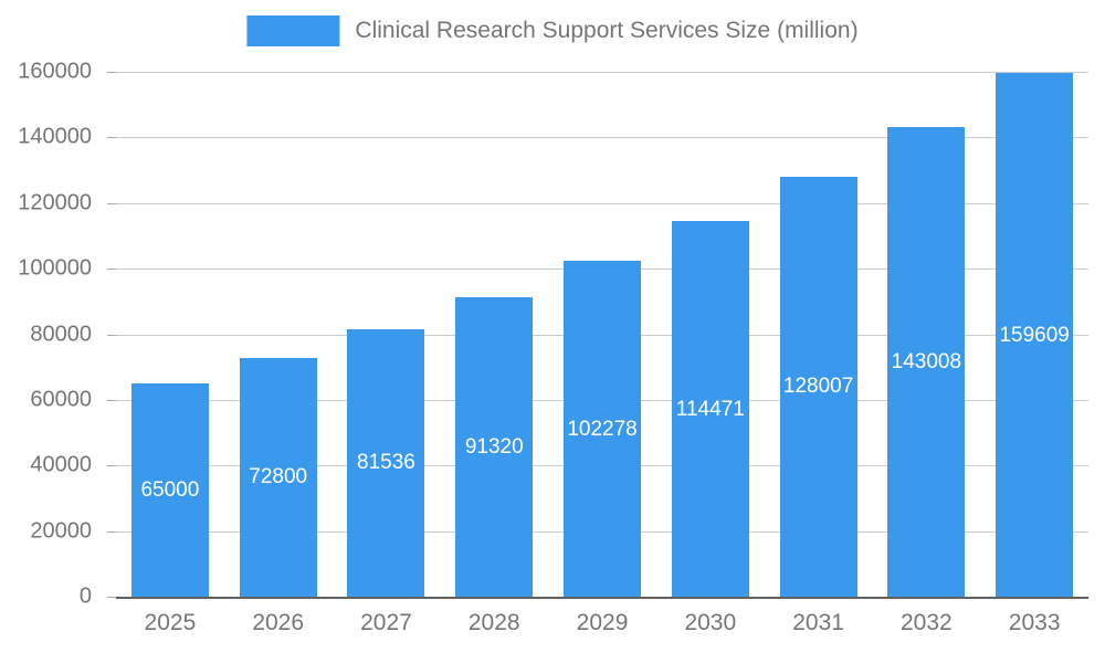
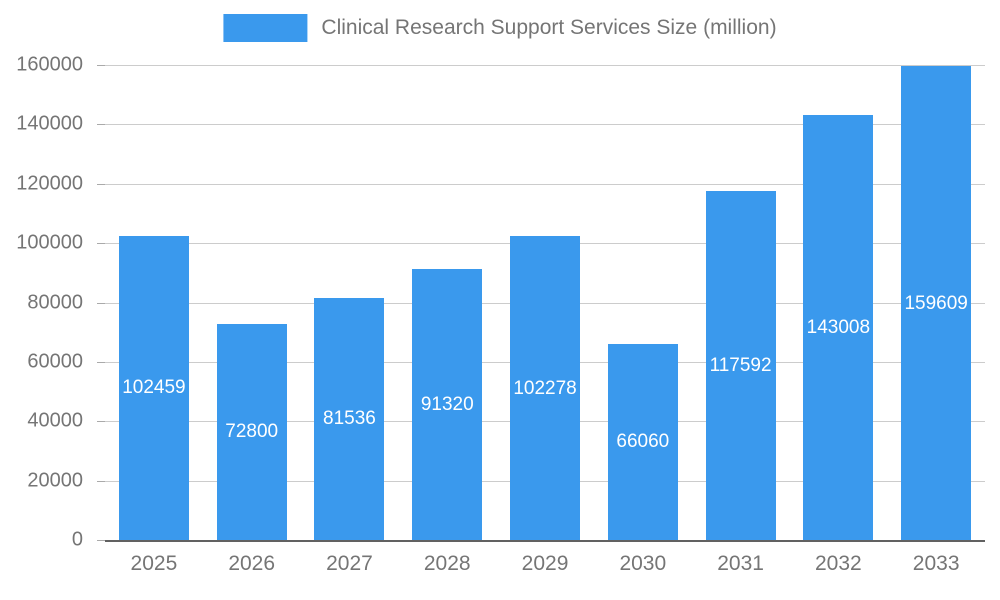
2025: 65000 -> 102459
2030: 114471 -> 66060
2031: 128007 -> 117592
